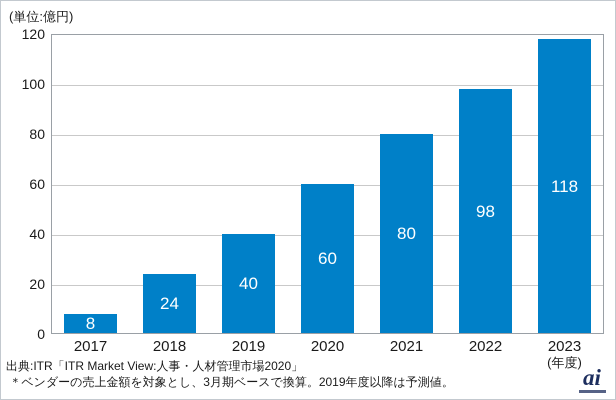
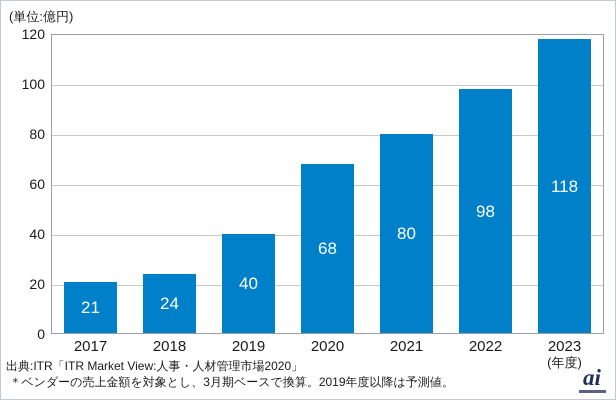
2017: 8 -> 21
2020: 60 -> 68
